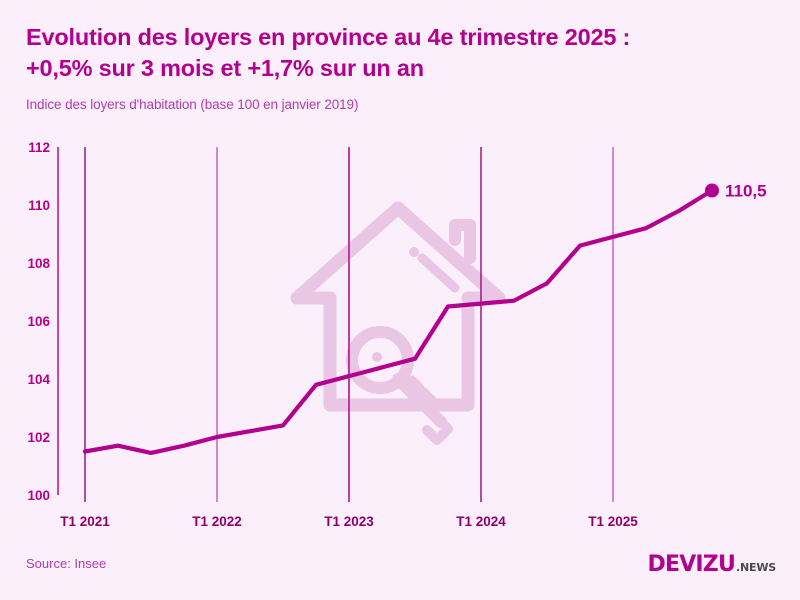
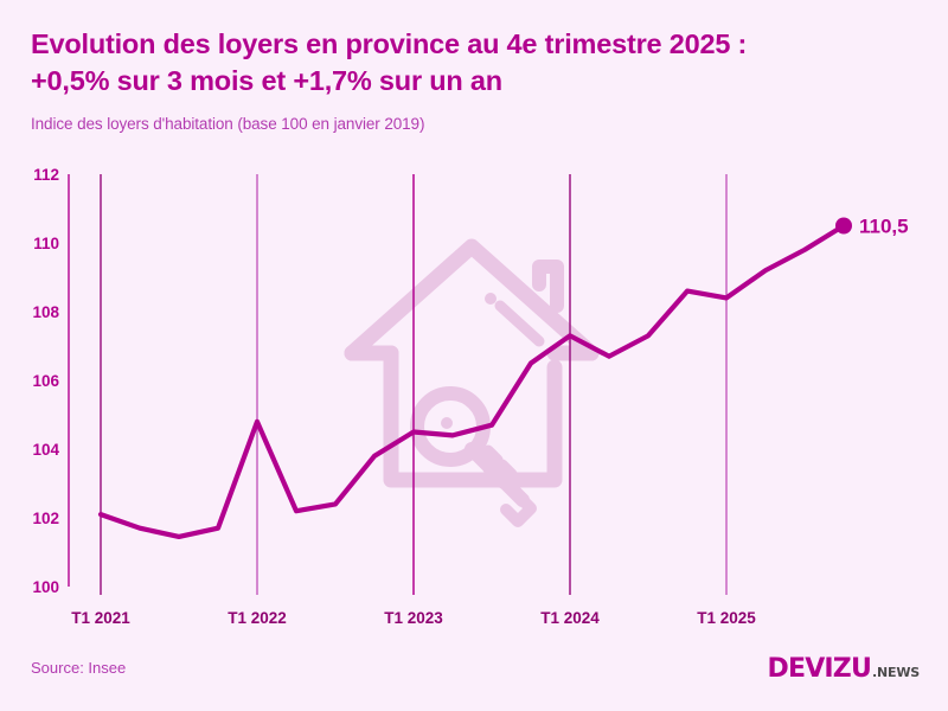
T1 2021: 101.5 -> 102.1
T1 2022: 102.0 -> 104.8
T1 2023: 104.1 -> 104.5
T1 2024: 106.6 -> 107.3
T1 2025: 108.9 -> 108.4
